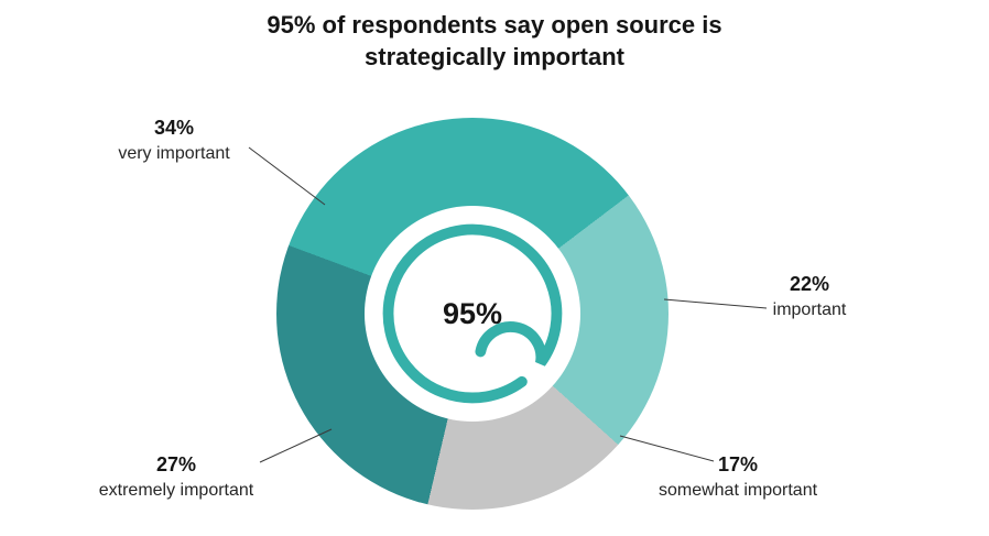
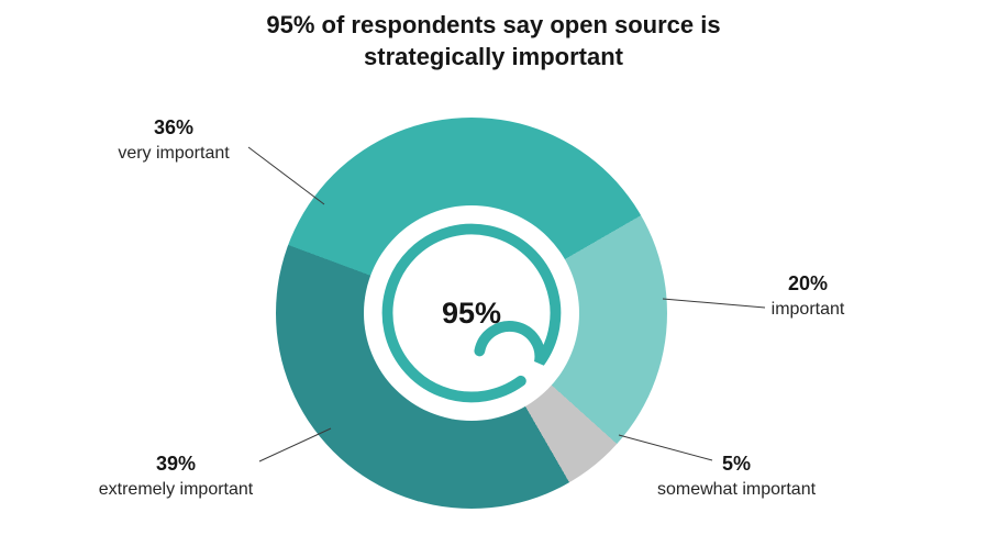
very important: 34% -> 36%
important: 22% -> 20%
somewhat important: 17% -> 5%
extremely important: 27% -> 39%
